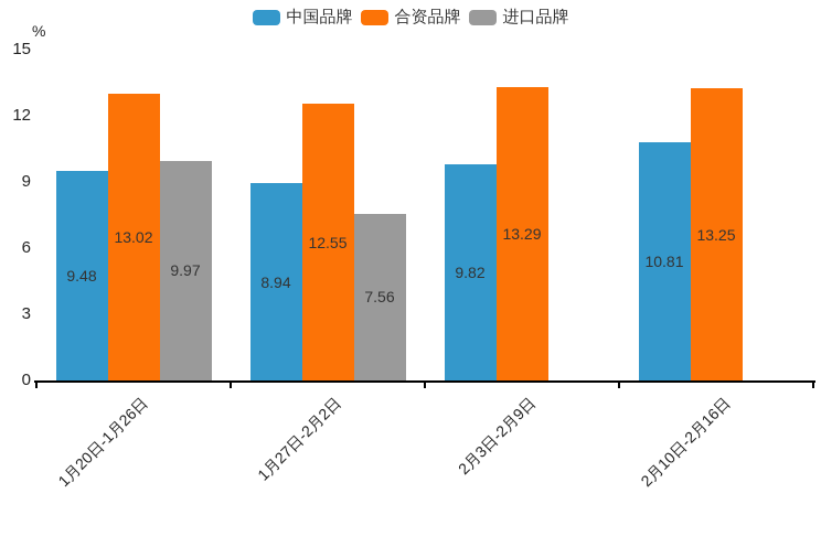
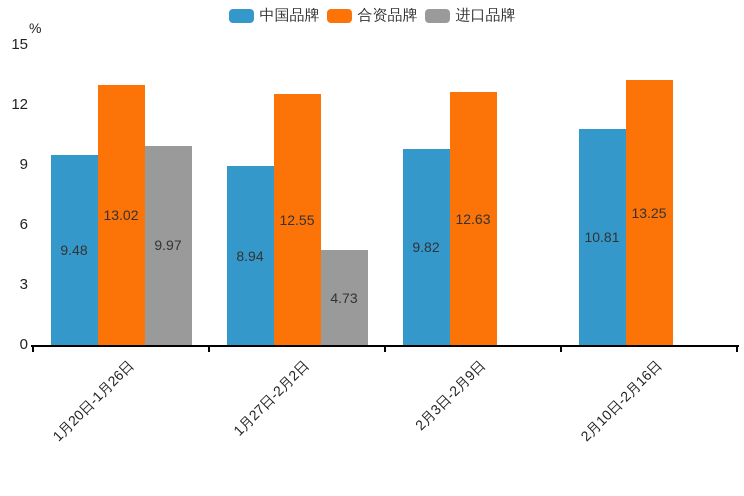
进口品牌/1月27日-2月2日: 7.56 -> 4.73
合资品牌/2月3日-2月9日: 13.29 -> 12.63
